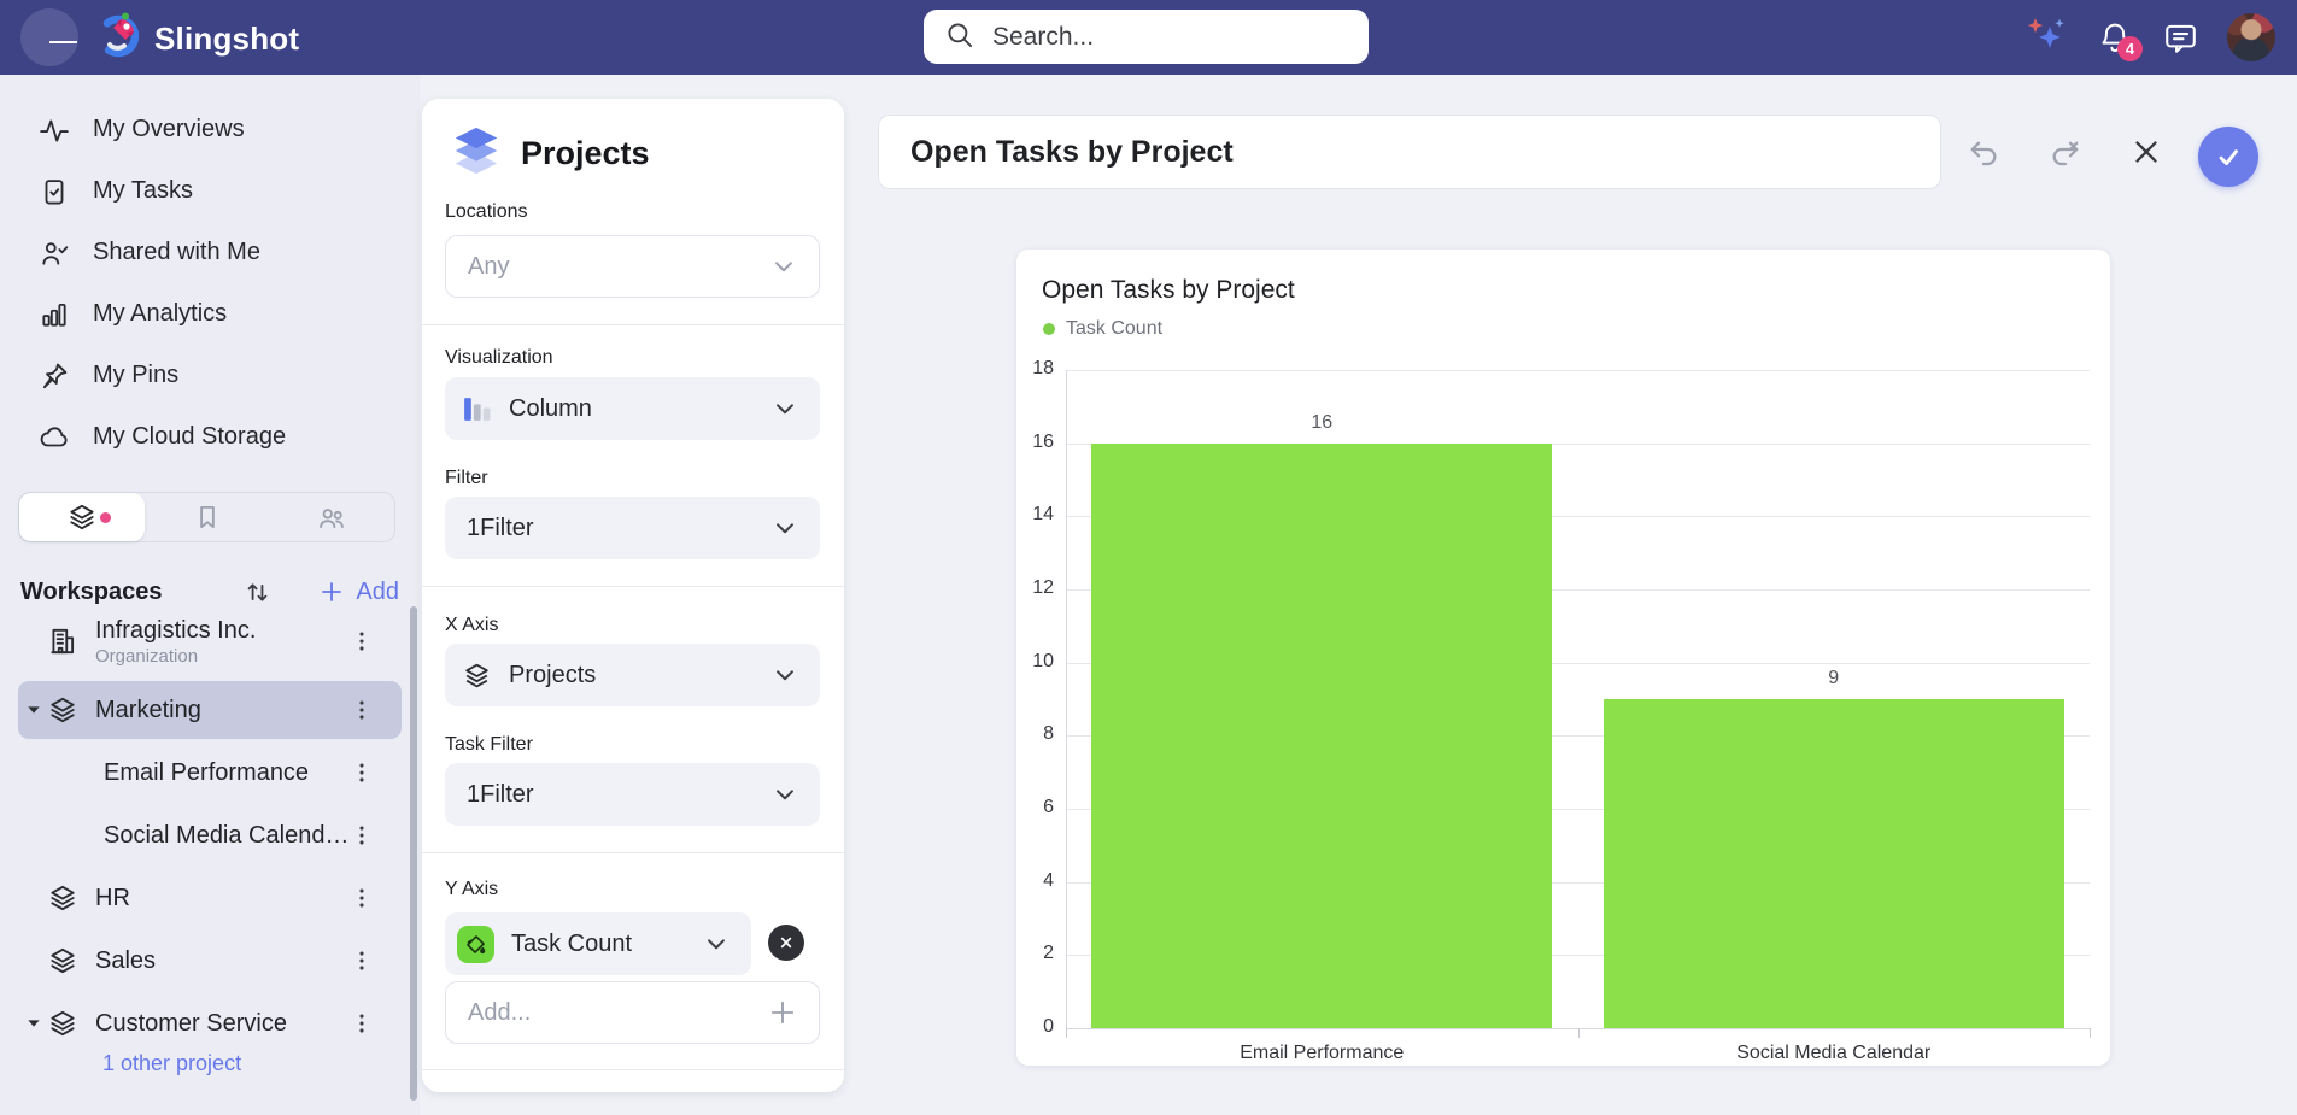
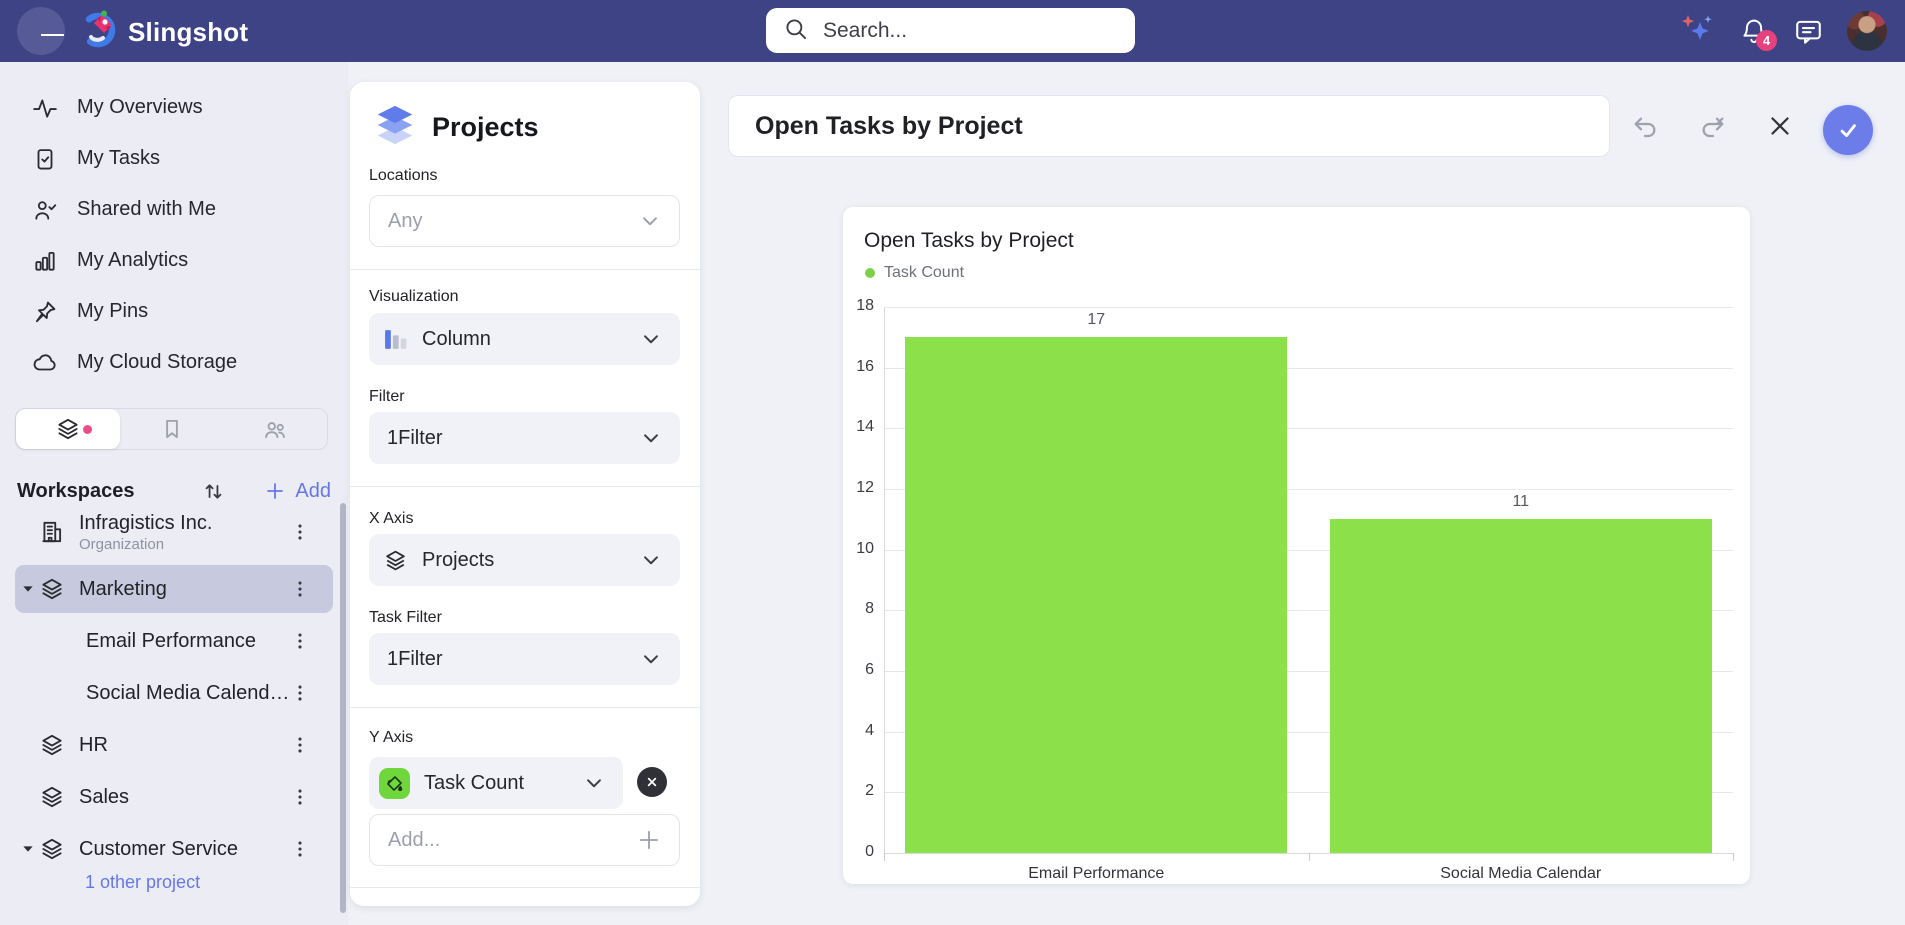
Email Performance: 16 -> 17
Social Media Calendar: 9 -> 11
